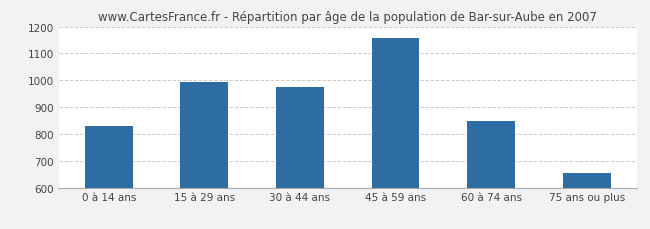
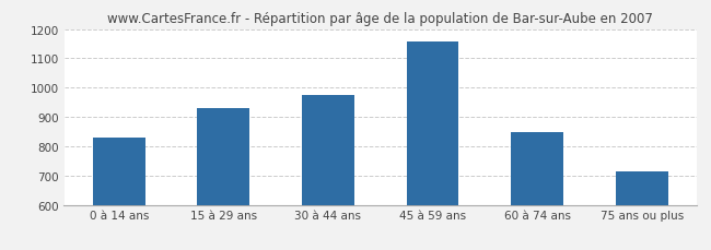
15 à 29 ans: 993 -> 930
75 ans ou plus: 655 -> 715
